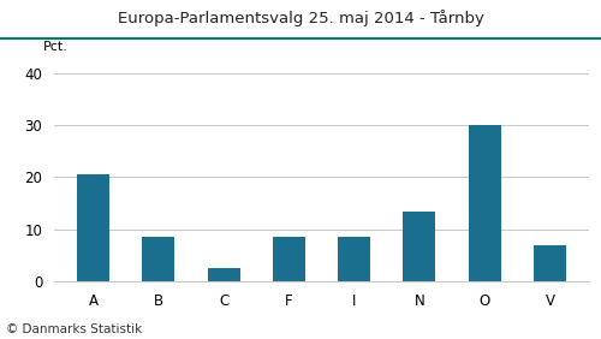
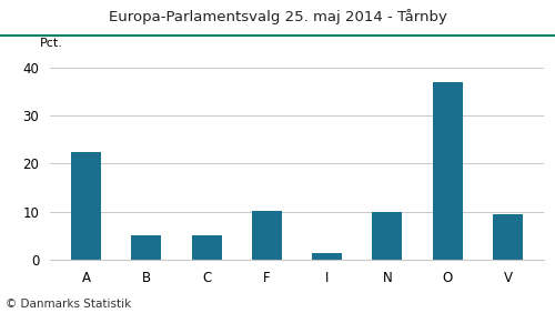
A: 20.5 -> 22.5
B: 8.5 -> 5.1
C: 2.5 -> 5.1
F: 8.5 -> 10.2
I: 8.5 -> 1.5
N: 13.5 -> 10.0
O: 30.0 -> 37.0
V: 7.0 -> 9.5
